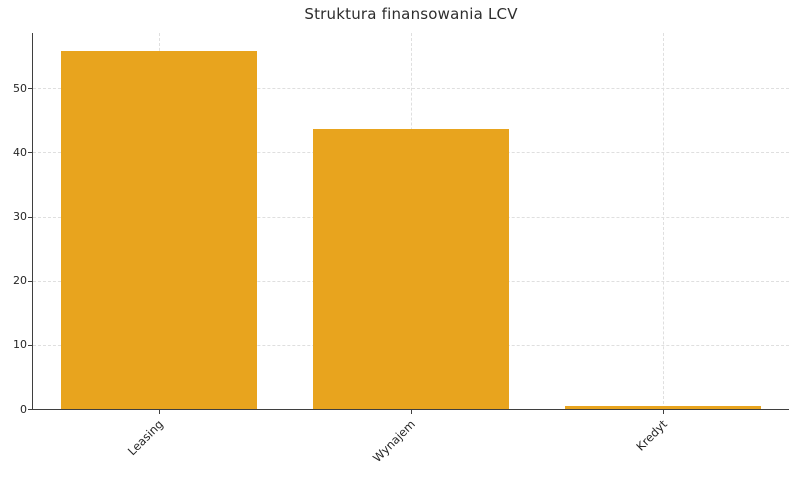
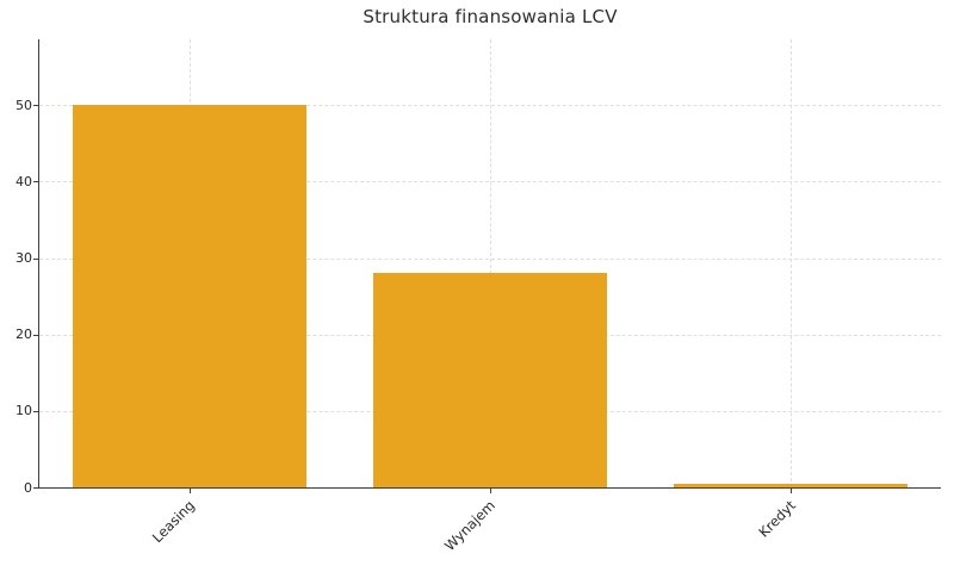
Leasing: 56 -> 50
Wynajem: 44 -> 28
